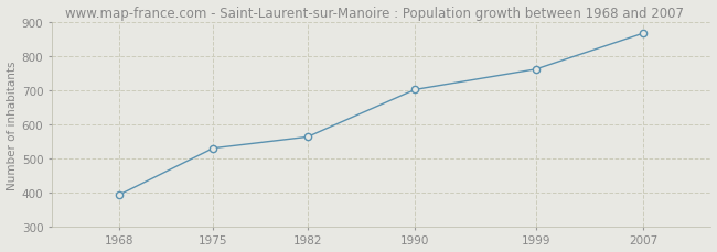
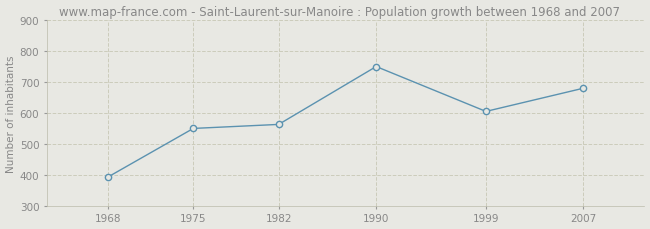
1975: 530 -> 550
1990: 702 -> 750
1999: 762 -> 605
2007: 868 -> 680
